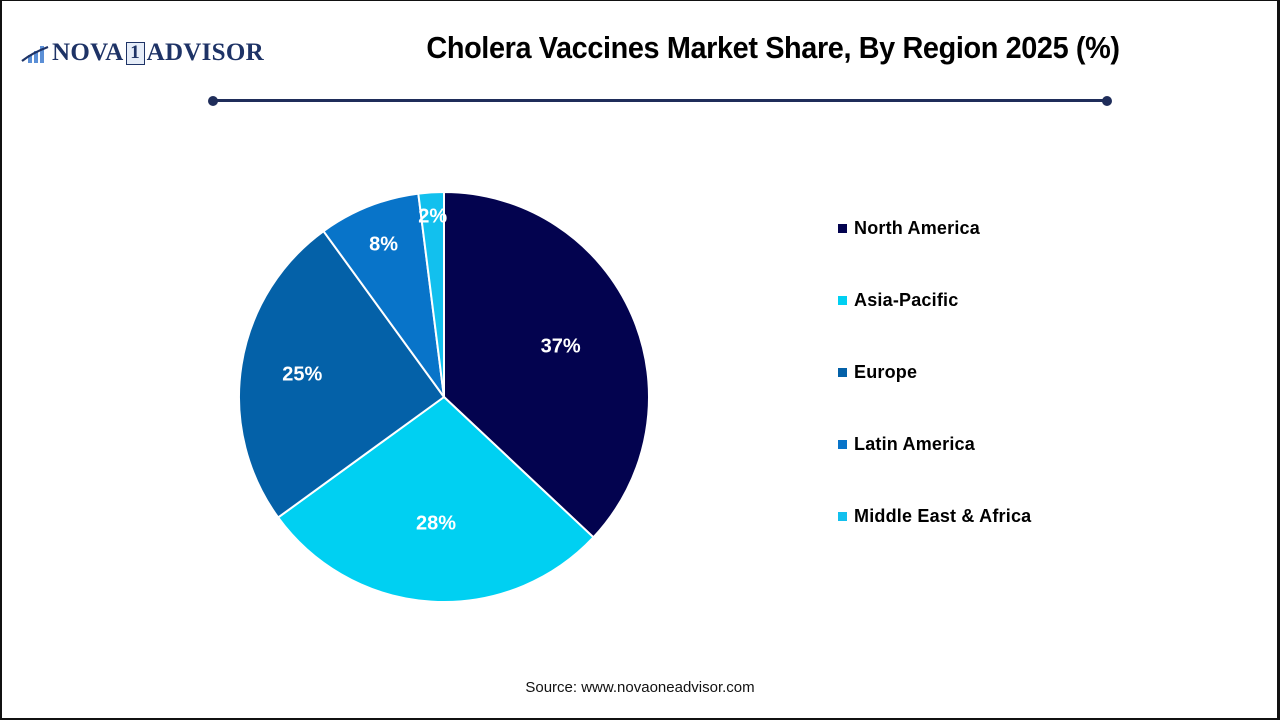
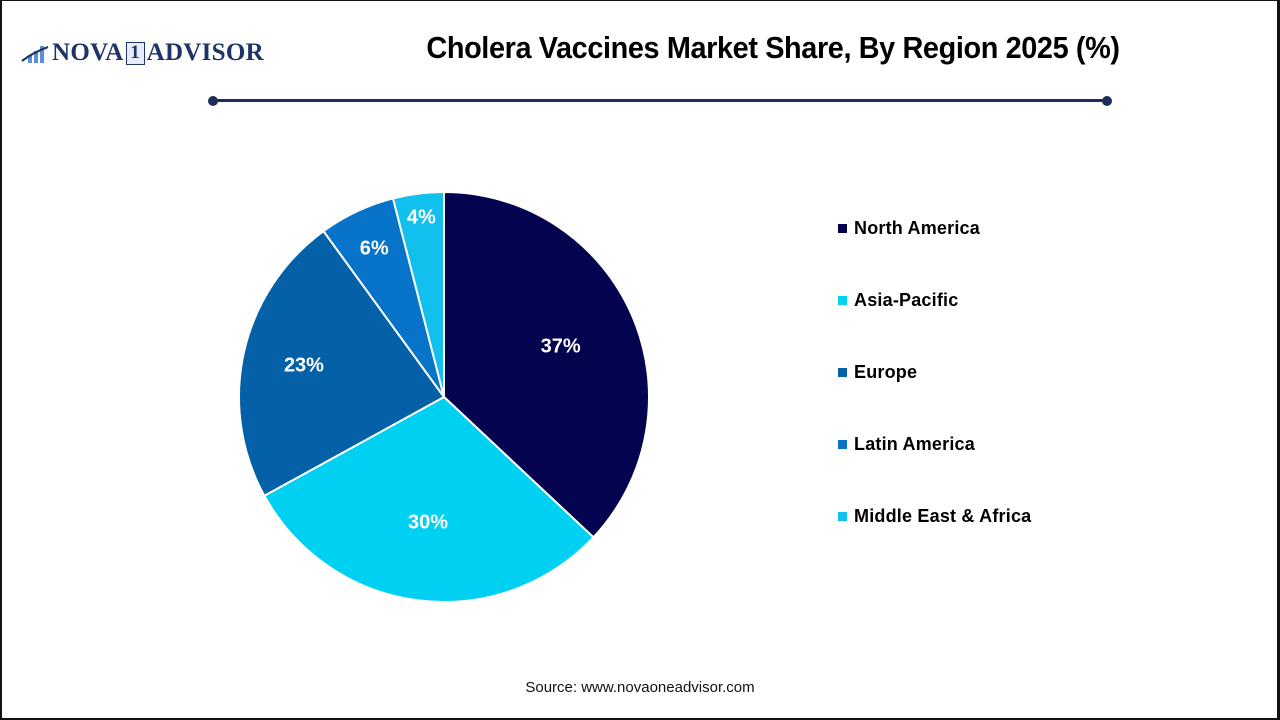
Asia-Pacific: 28% -> 30%
Europe: 25% -> 23%
Latin America: 8% -> 6%
Middle East & Africa: 2% -> 4%
